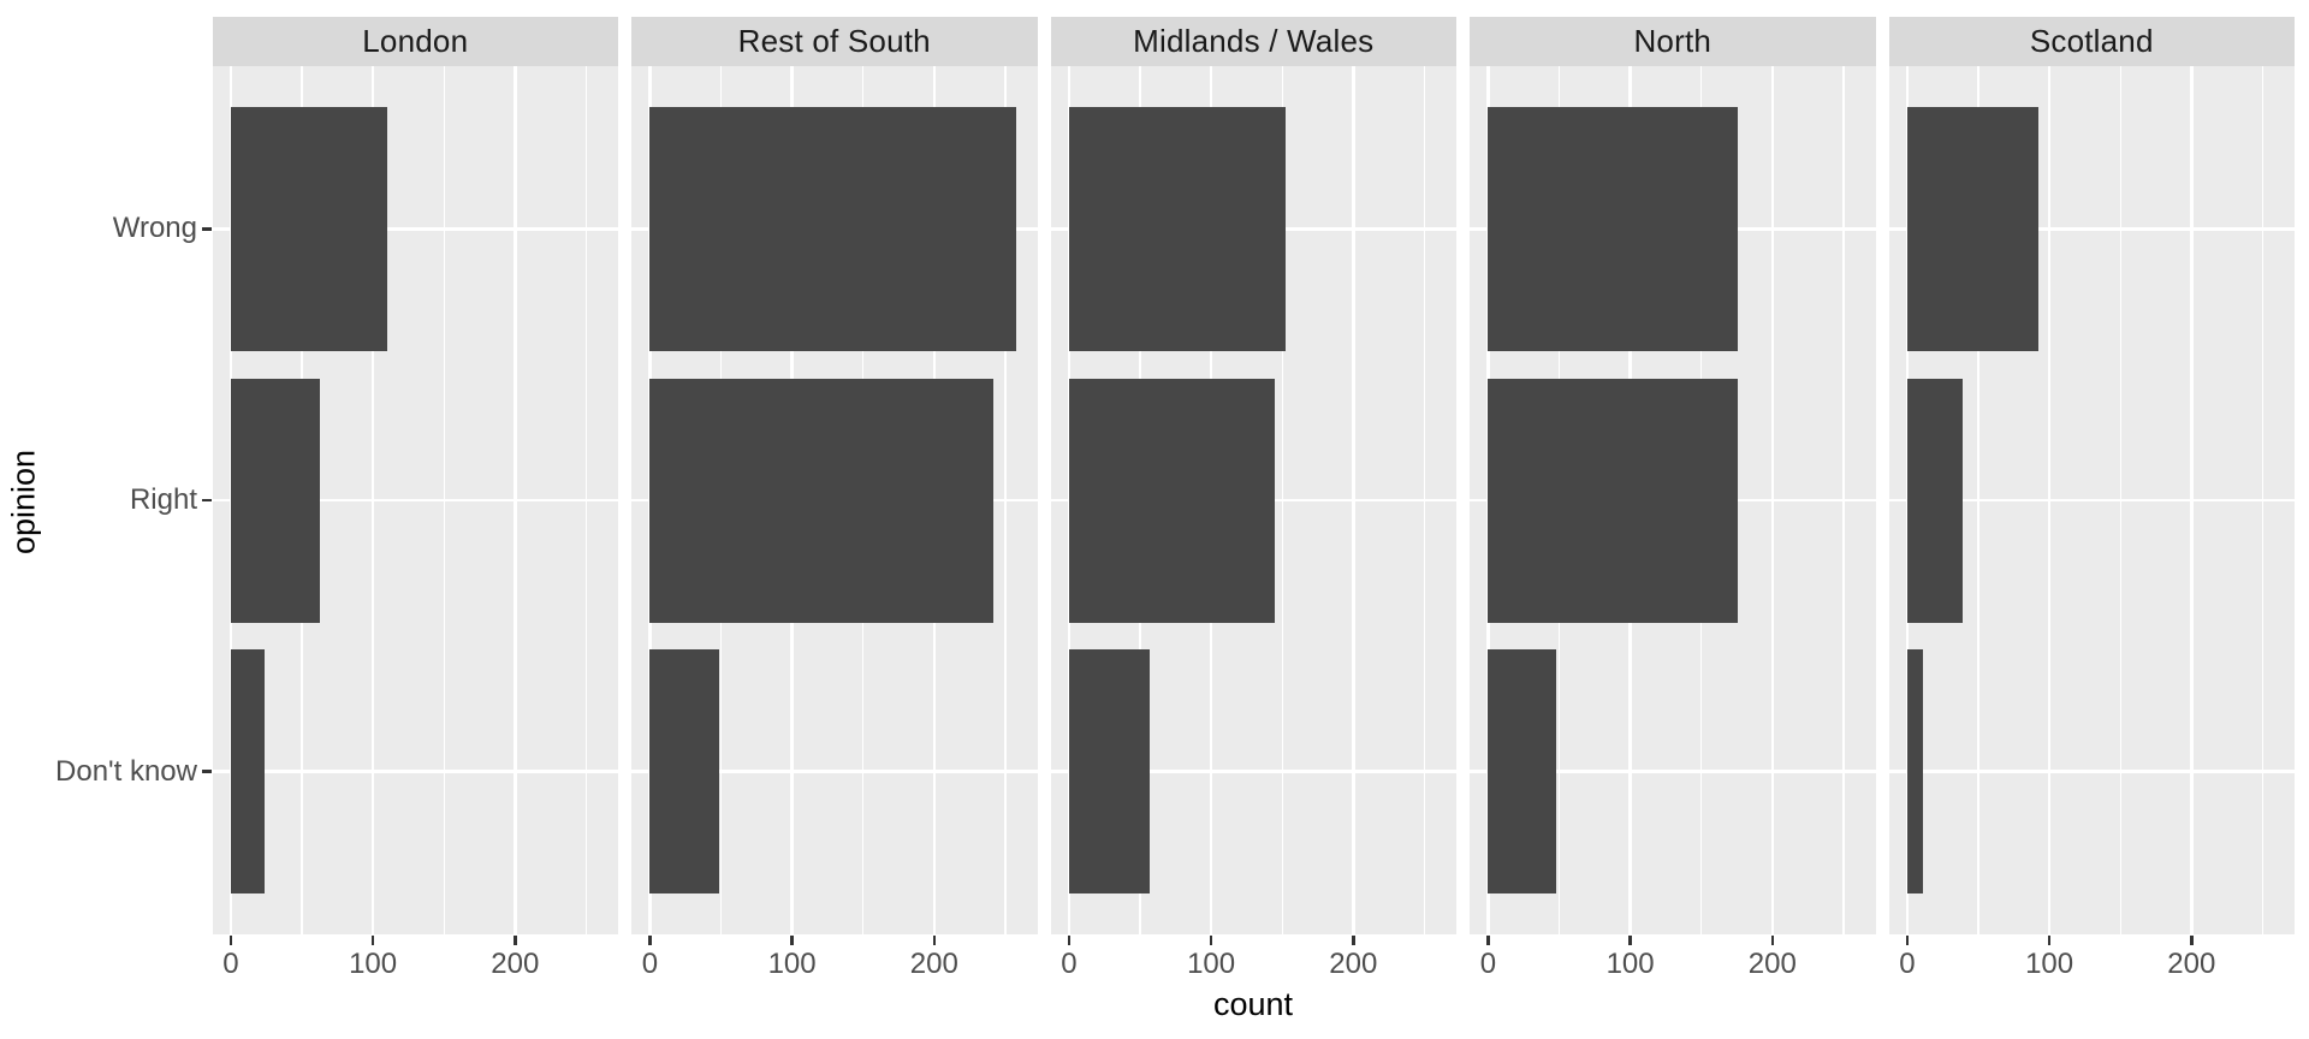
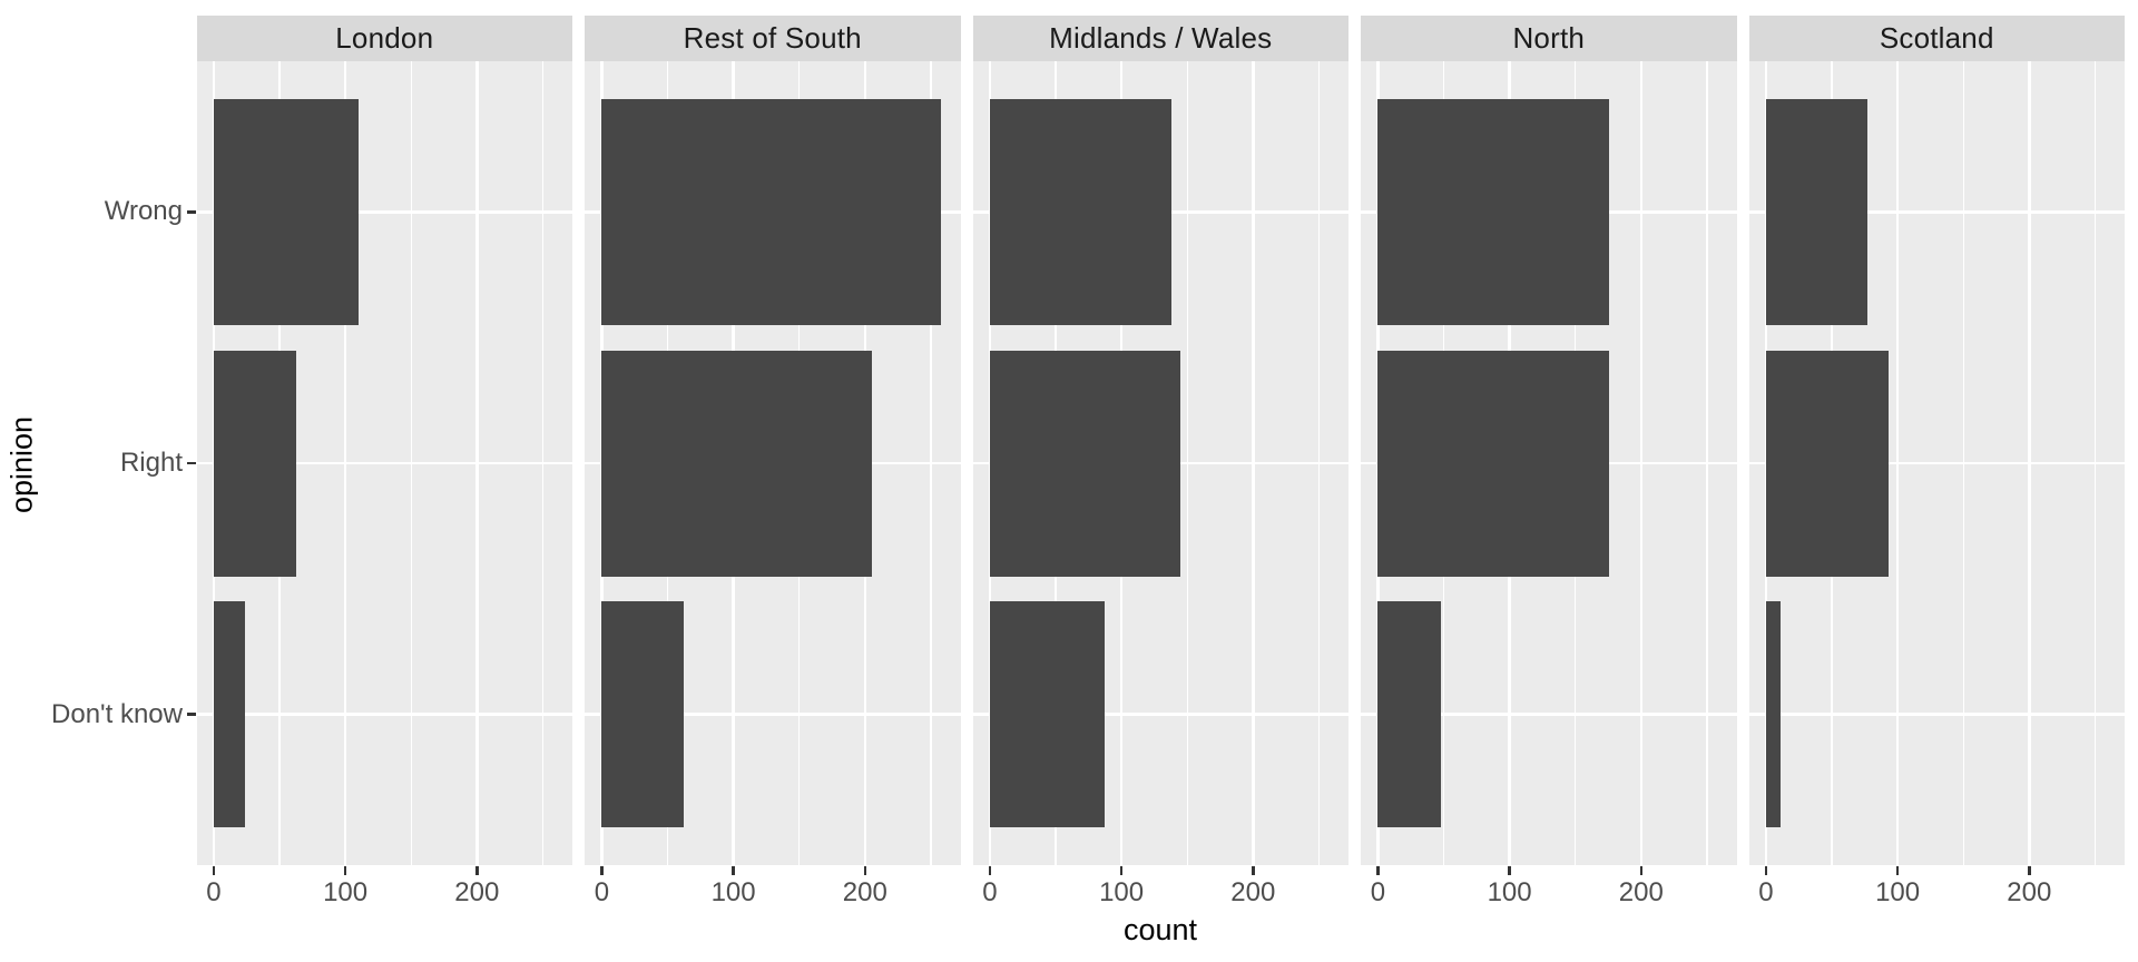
Midlands / Wales/Wrong: 152 -> 138
Scotland/Wrong: 92 -> 77
Rest of South/Right: 242 -> 205
Scotland/Right: 39 -> 93
Rest of South/Don't know: 49 -> 62
Midlands / Wales/Don't know: 57 -> 87
